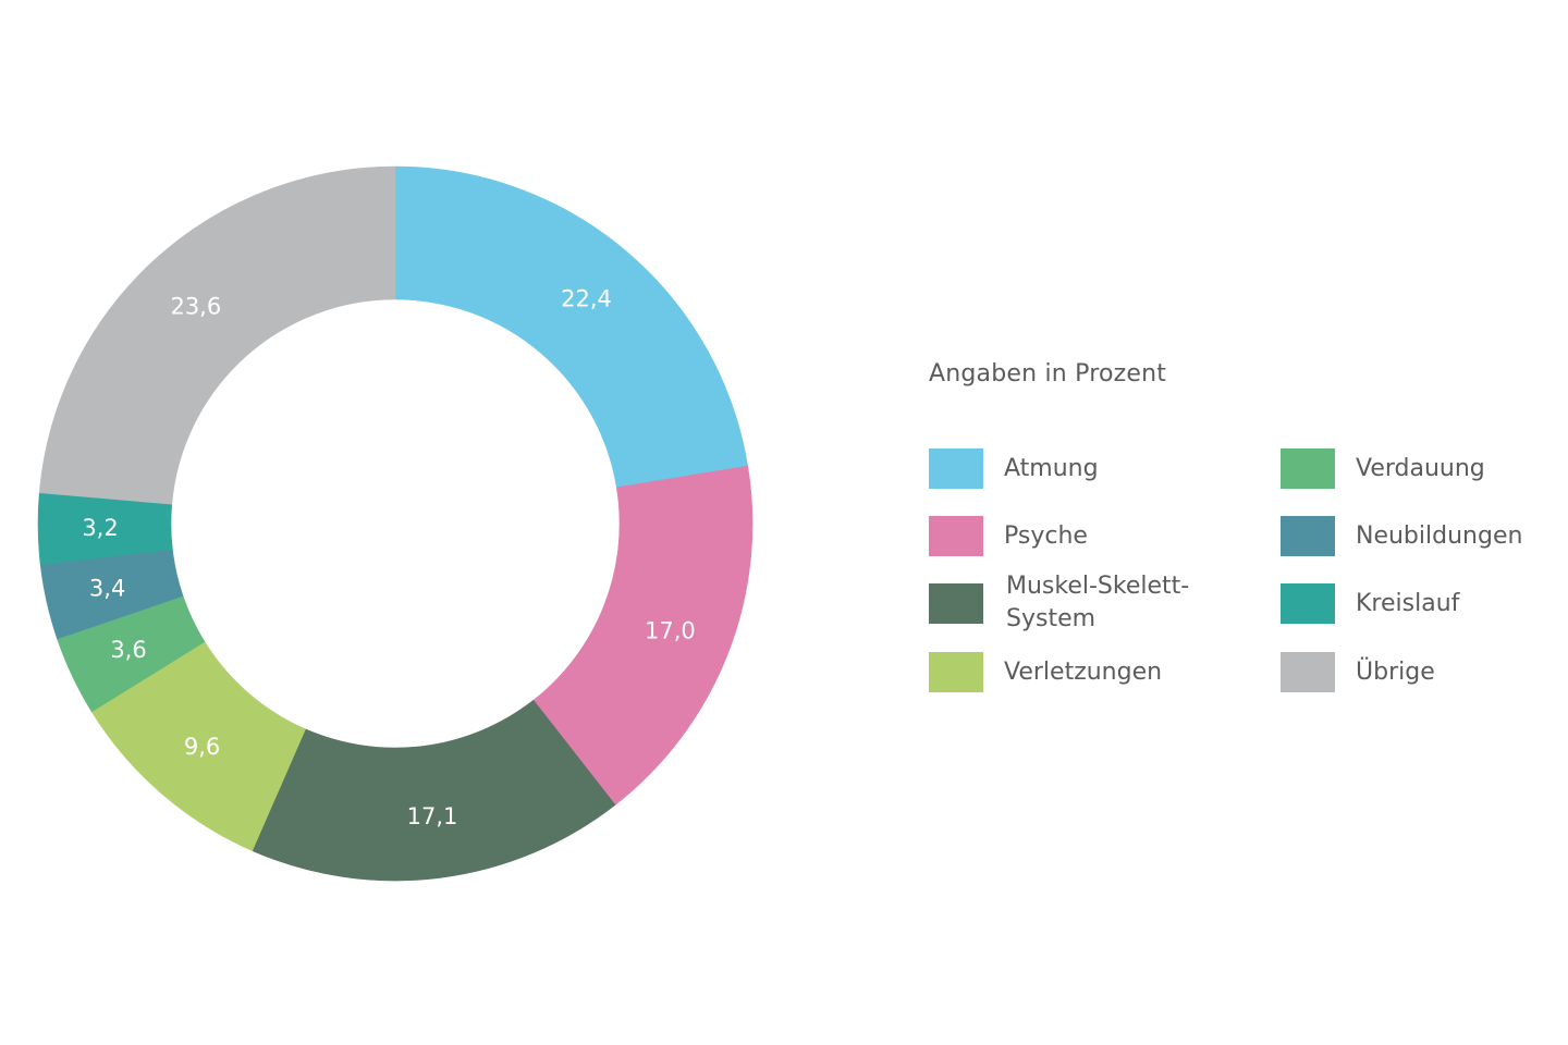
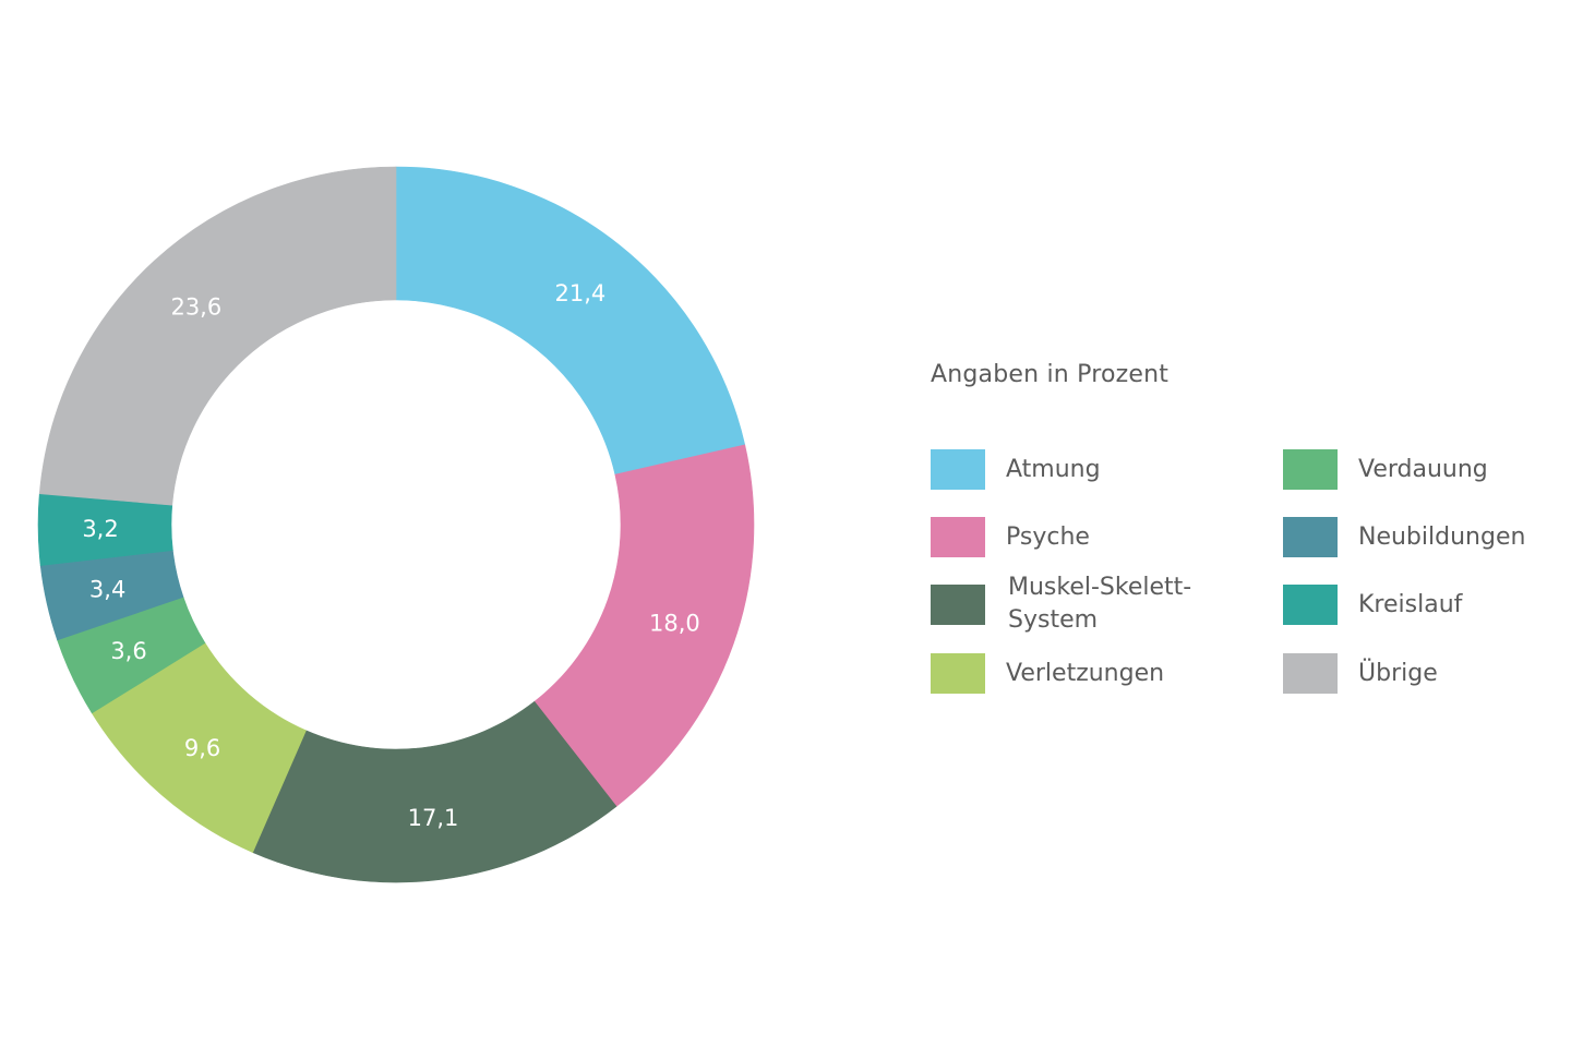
Atmung: 22,4 -> 21,4
Psyche: 17,0 -> 18,0
